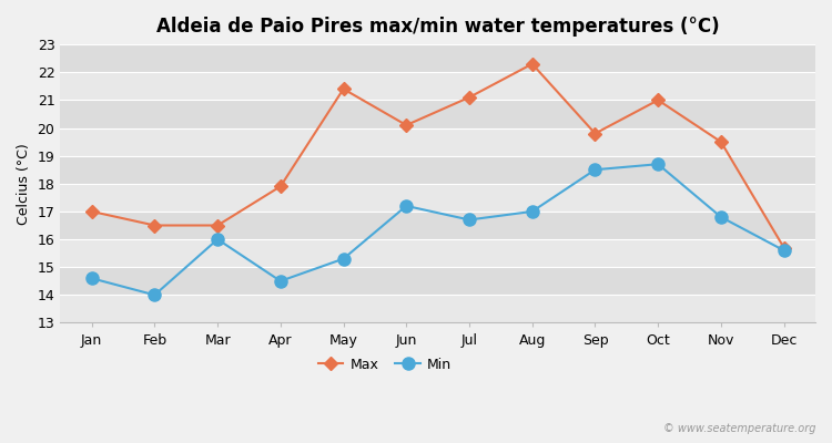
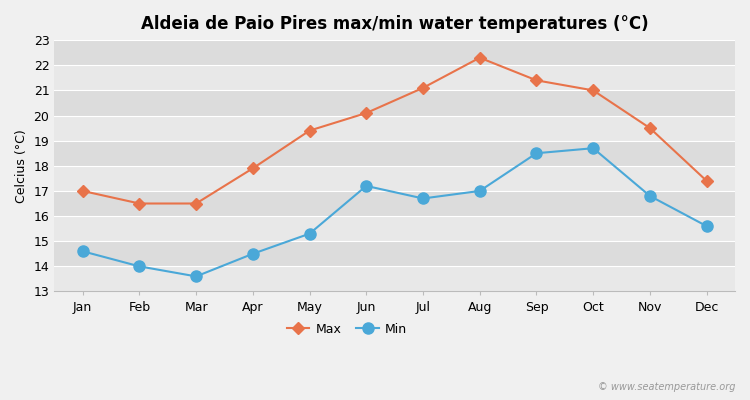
Min/Mar: 16.0 -> 13.6
Max/May: 21.4 -> 19.4
Max/Sep: 19.8 -> 21.4
Max/Dec: 15.7 -> 17.4
